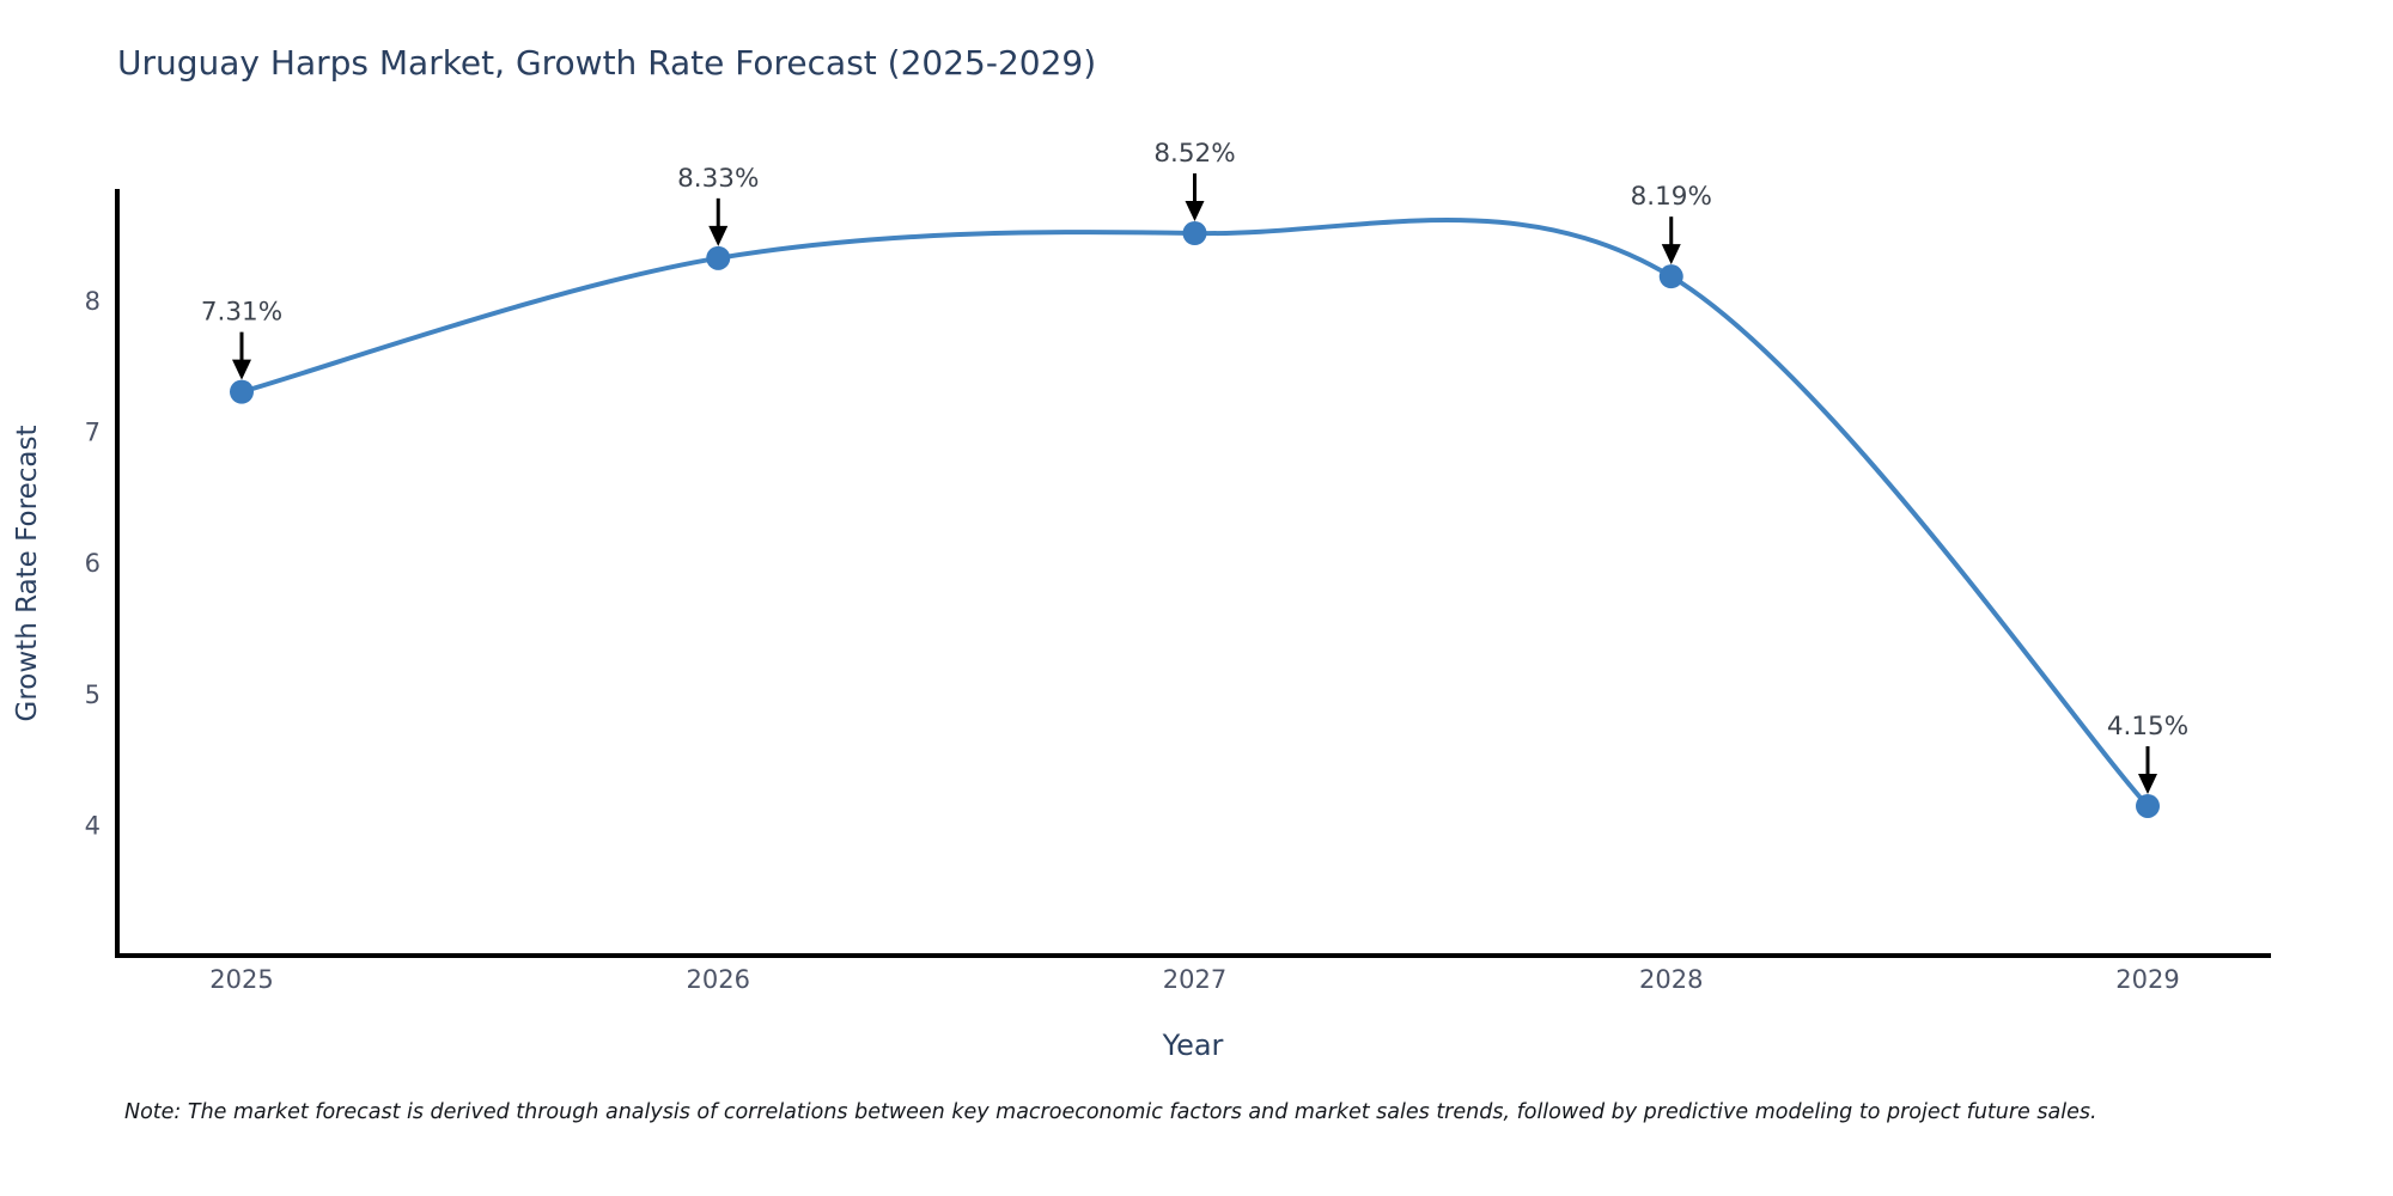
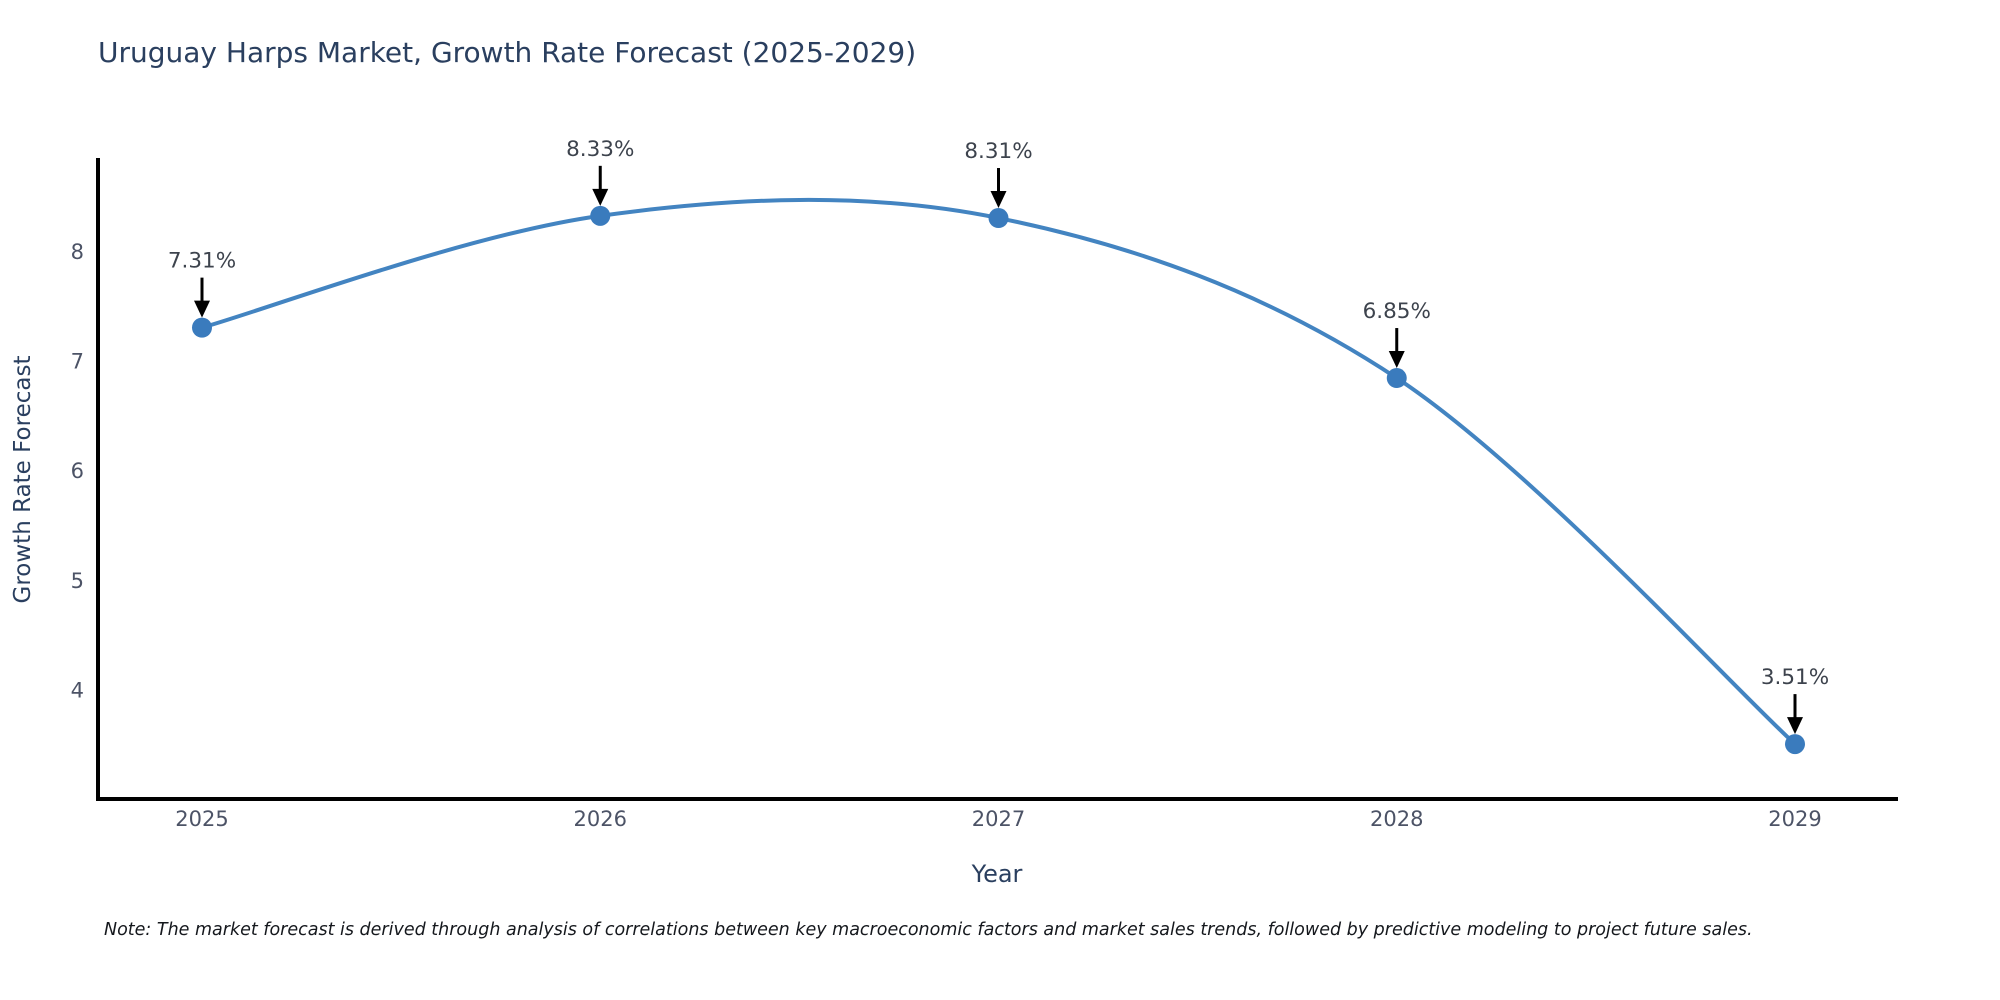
2027: 8.52% -> 8.31%
2028: 8.19% -> 6.85%
2029: 4.15% -> 3.51%
